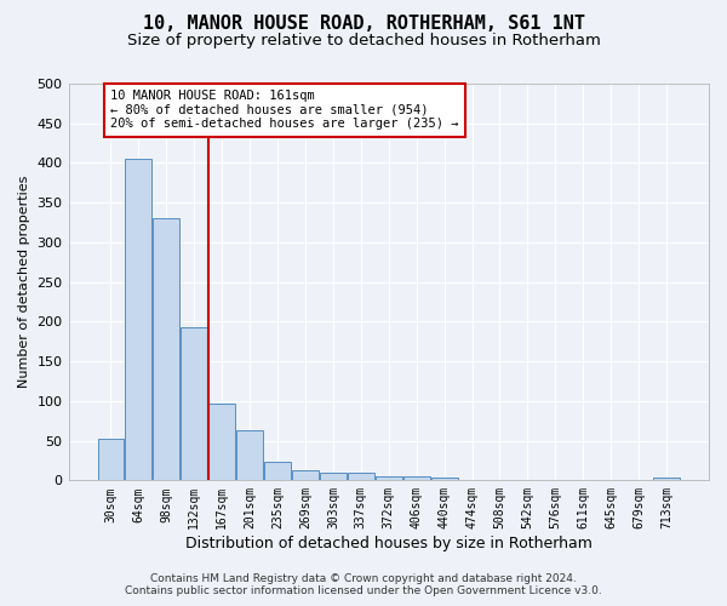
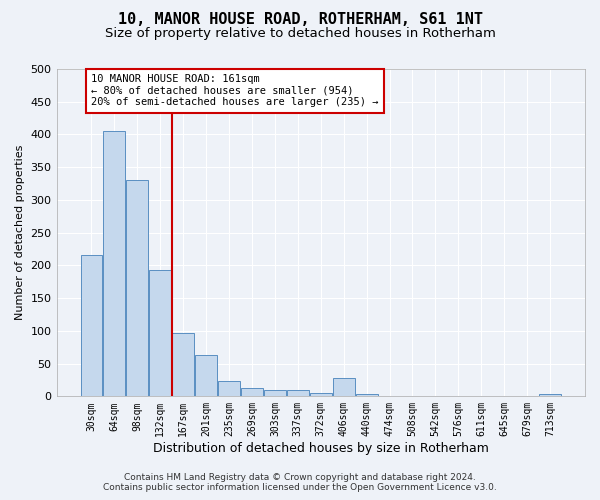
30sqm: 52 -> 216
406sqm: 5 -> 28
